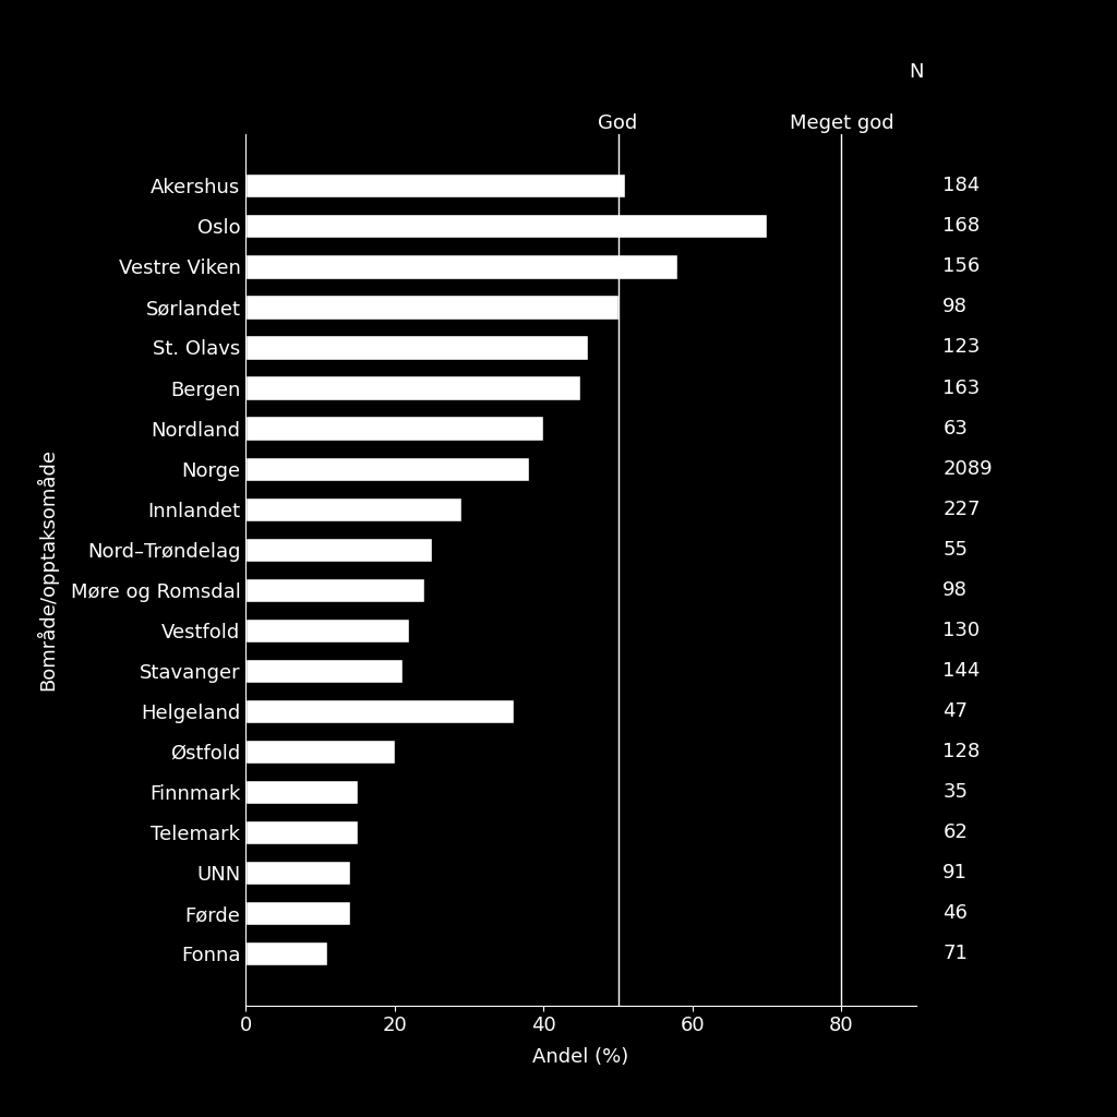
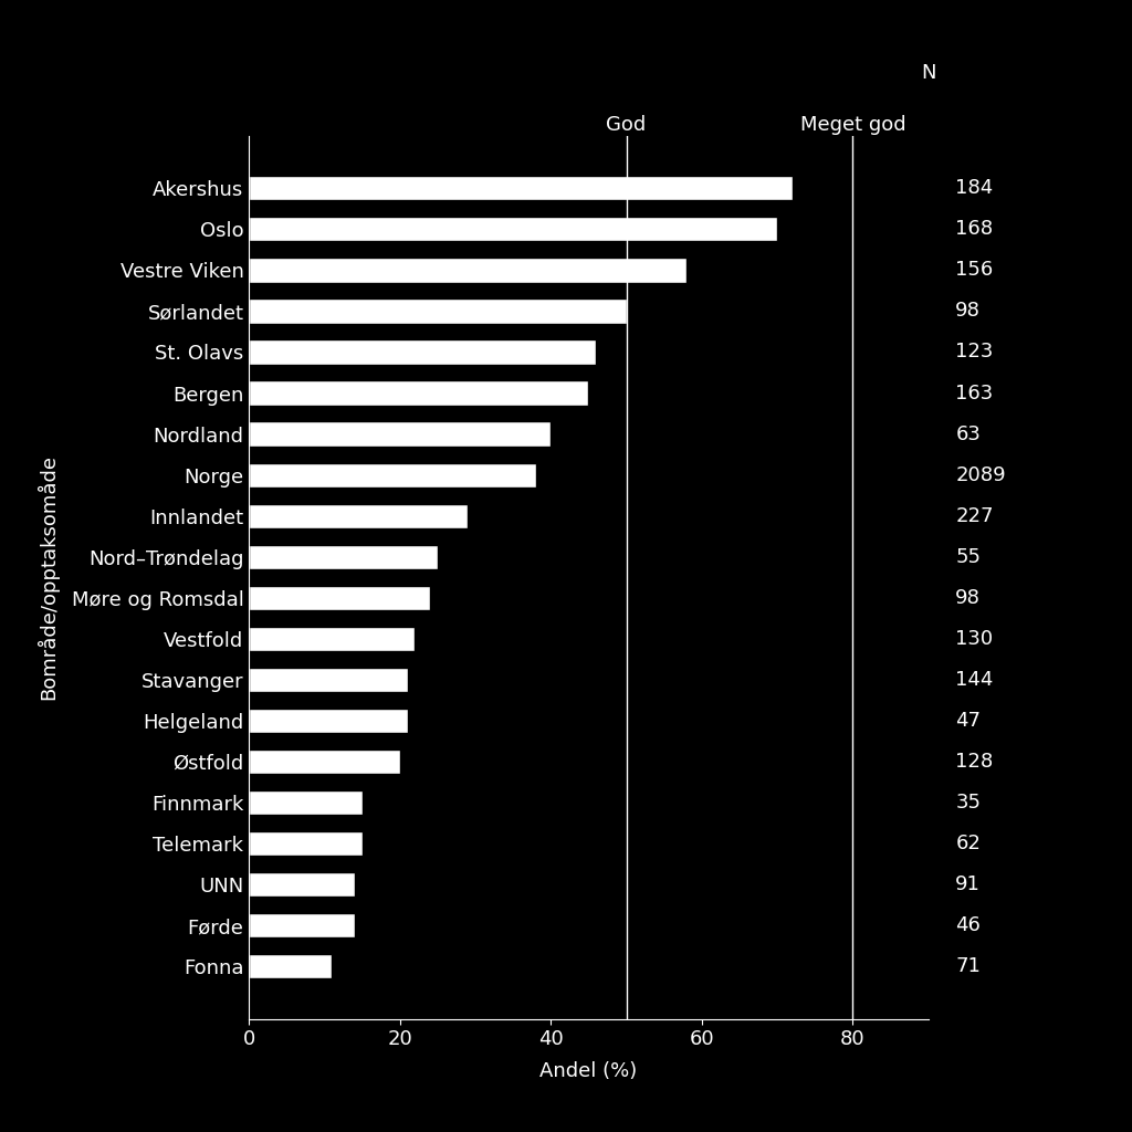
Akershus: 51 -> 72
Helgeland: 36 -> 21
